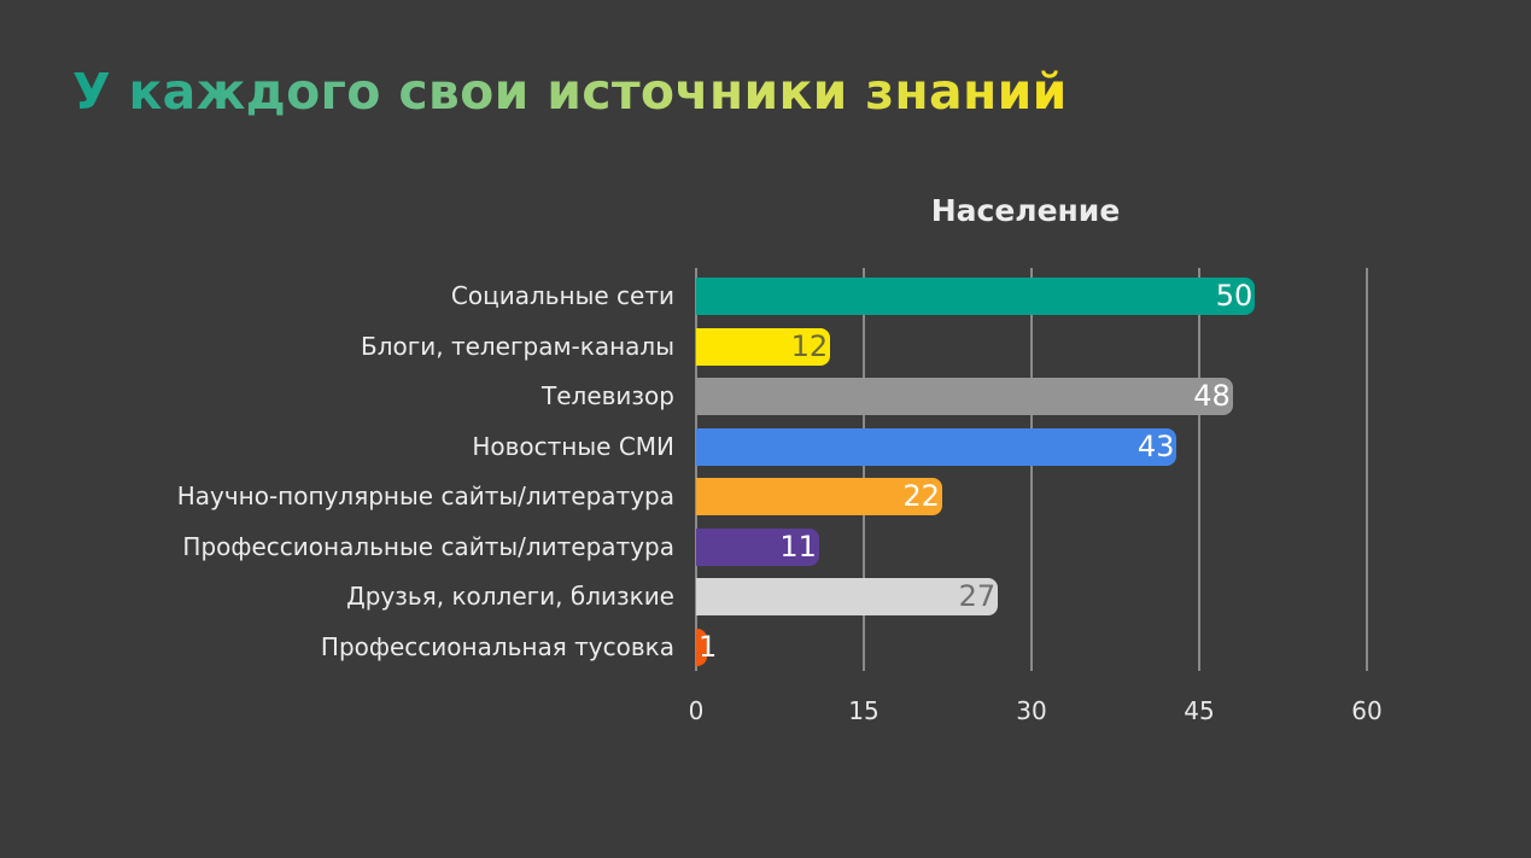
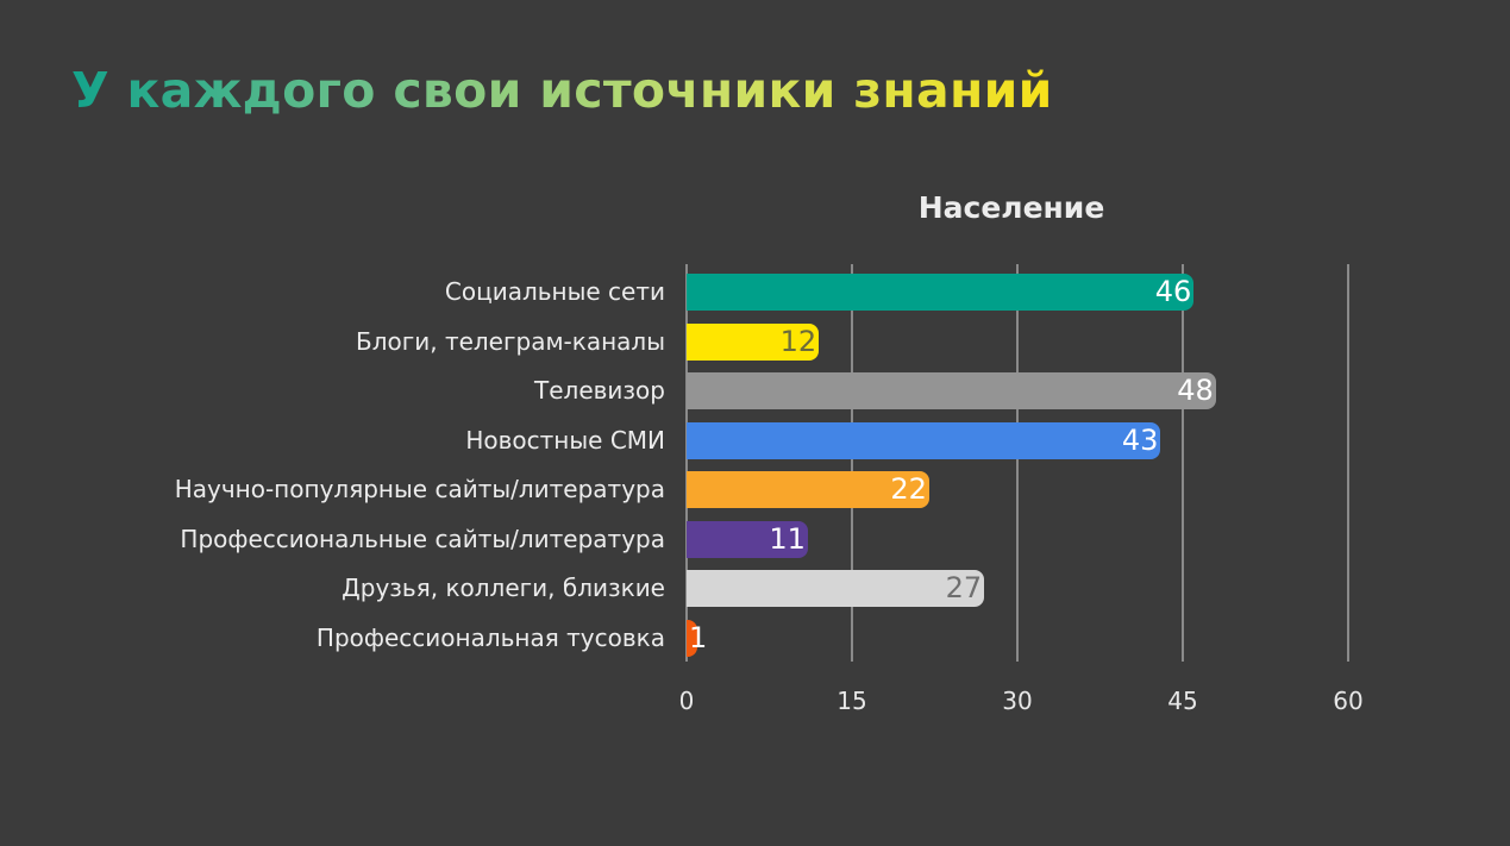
Социальные сети: 50 -> 46
